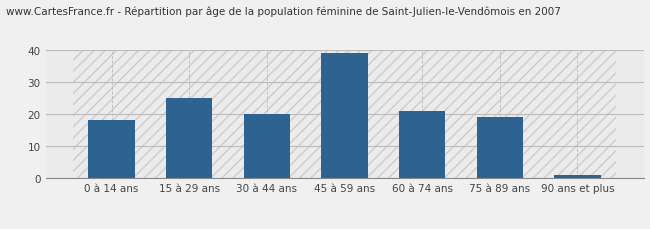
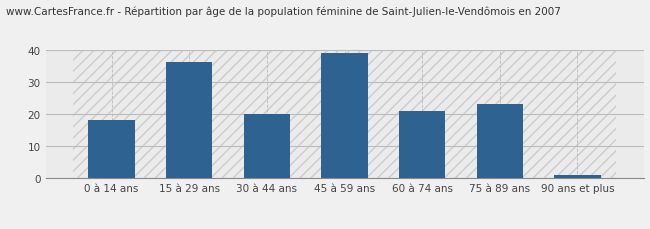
15 à 29 ans: 25 -> 36
75 à 89 ans: 19 -> 23
